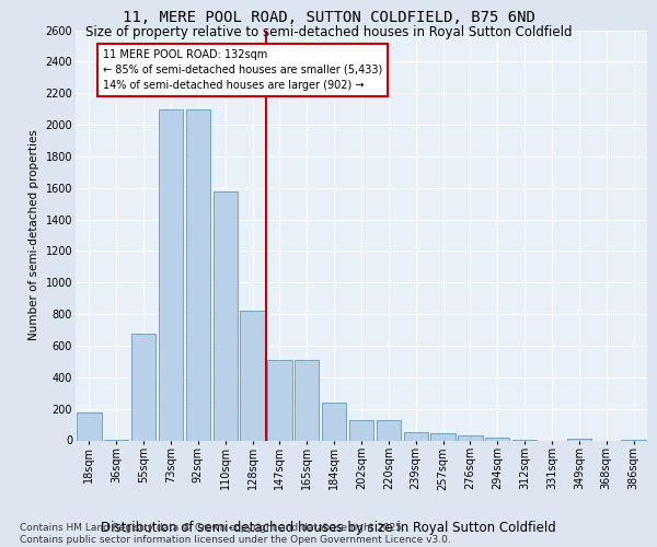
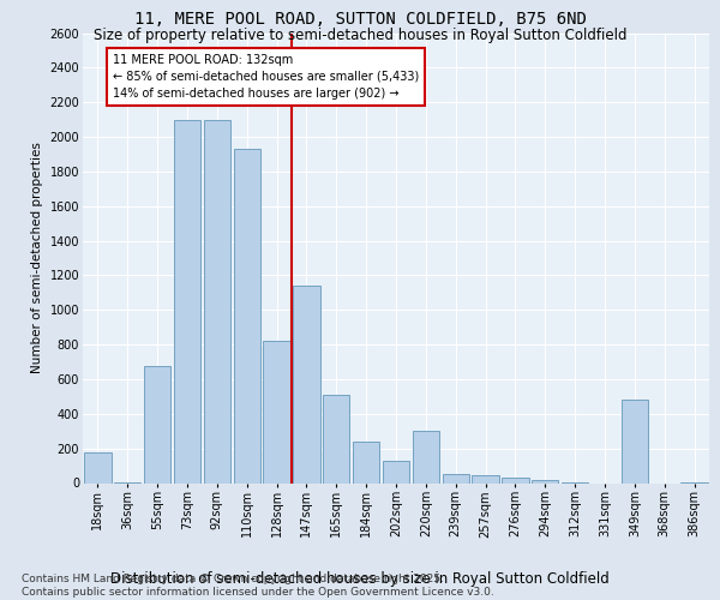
110sqm: 1580 -> 1930
147sqm: 510 -> 1140
220sqm: 120 -> 300
349sqm: 10 -> 480
